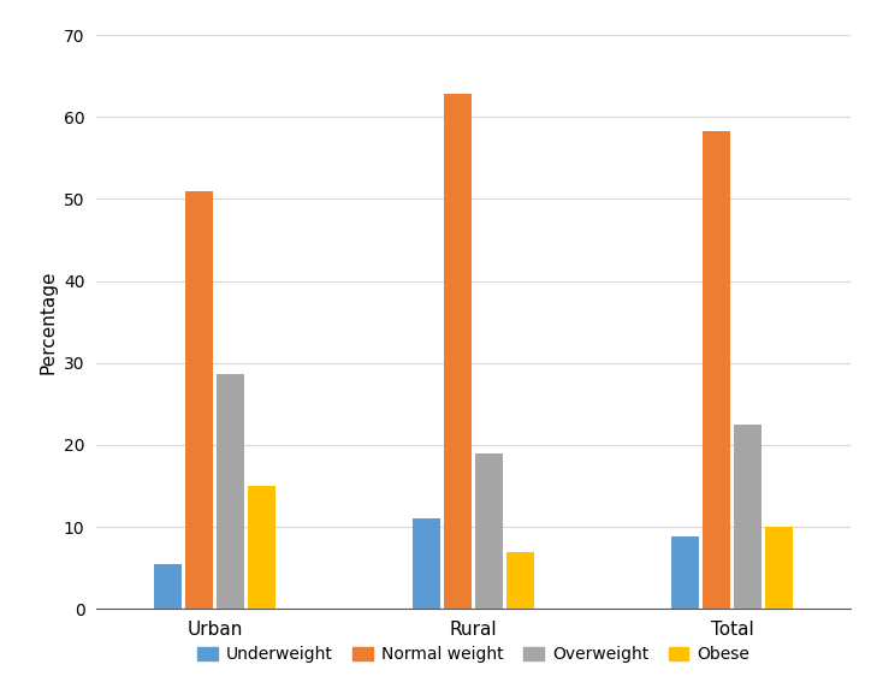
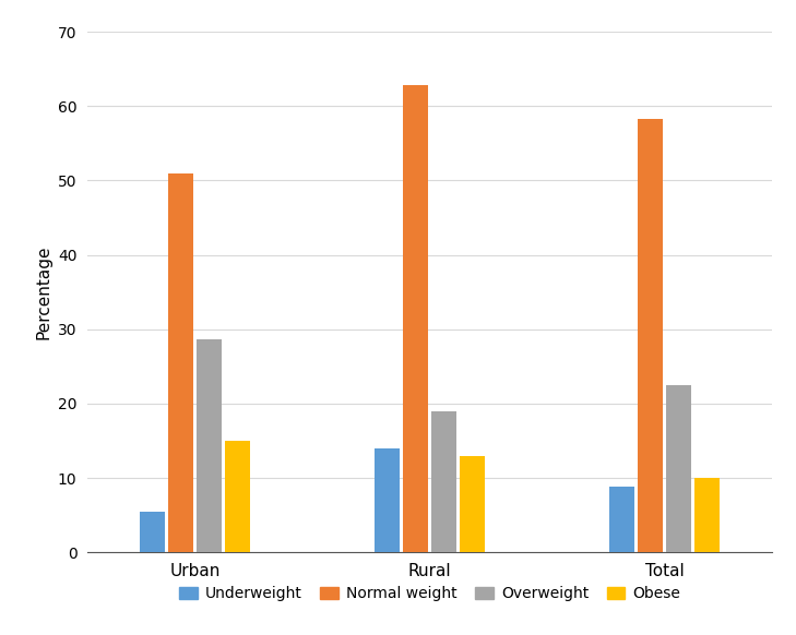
Underweight/Rural: 11.0 -> 14.0
Obese/Rural: 7 -> 13
